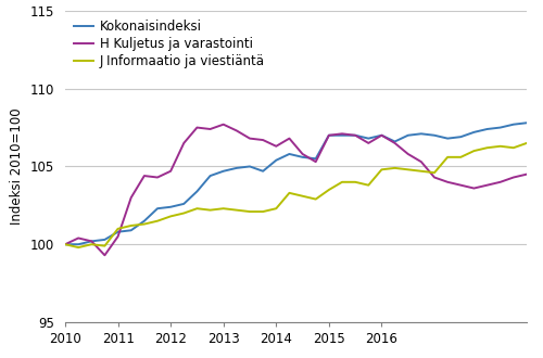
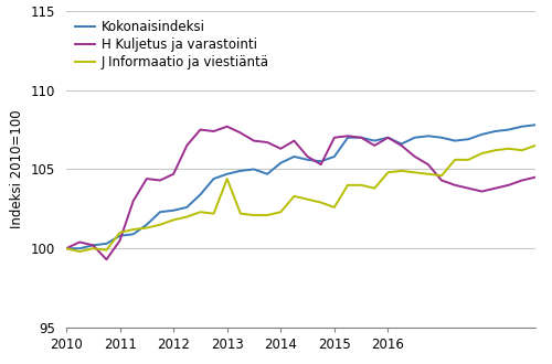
J Informaatio ja viestiäntä/2013: 102.3 -> 104.4
Kokonaisindeksi/2015: 107.0 -> 105.8
J Informaatio ja viestiäntä/2015: 103.5 -> 102.6
